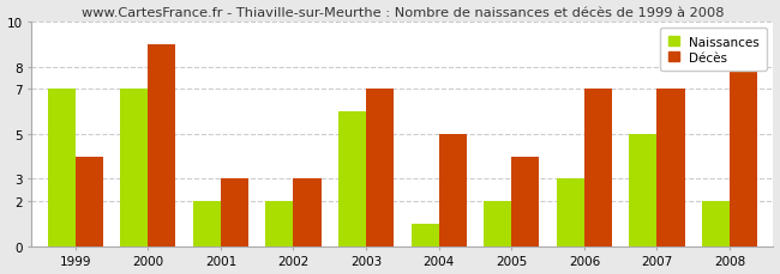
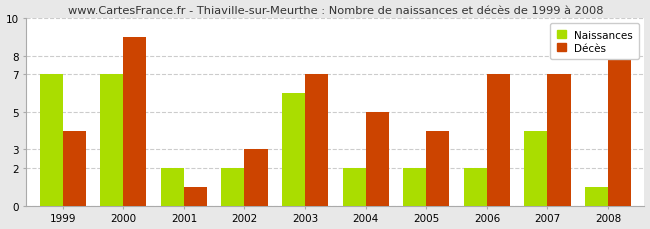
Décès/2001: 3 -> 1
Naissances/2004: 1 -> 2
Naissances/2006: 3 -> 2
Naissances/2007: 5 -> 4
Naissances/2008: 2 -> 1
